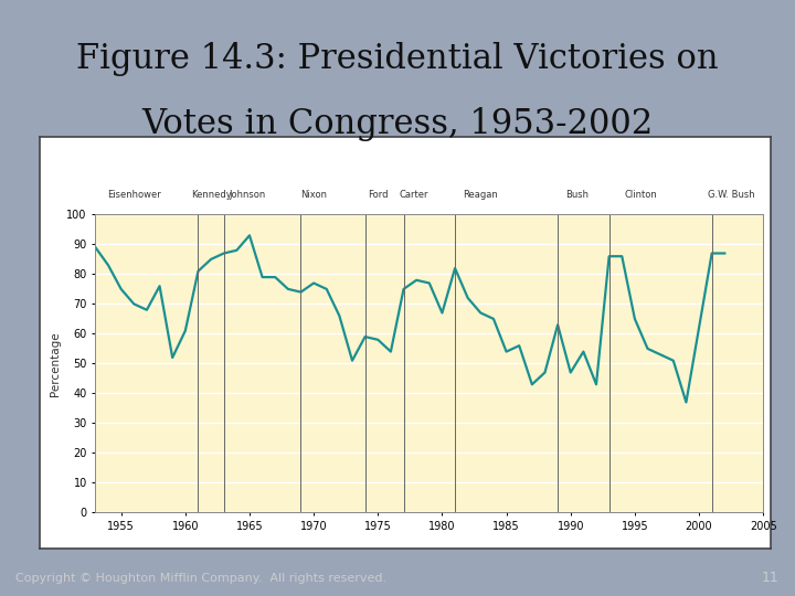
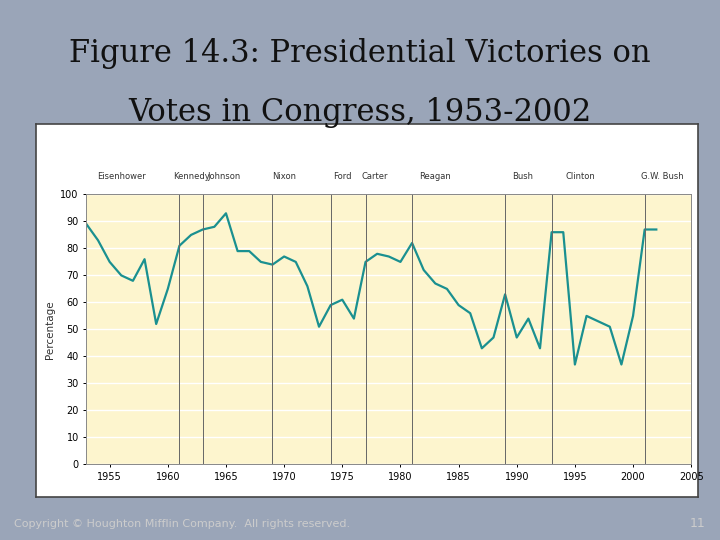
1960: 61 -> 65
1975: 58 -> 61
1980: 67 -> 75
1985: 54 -> 59
1995: 65 -> 37
2000: 62 -> 55
